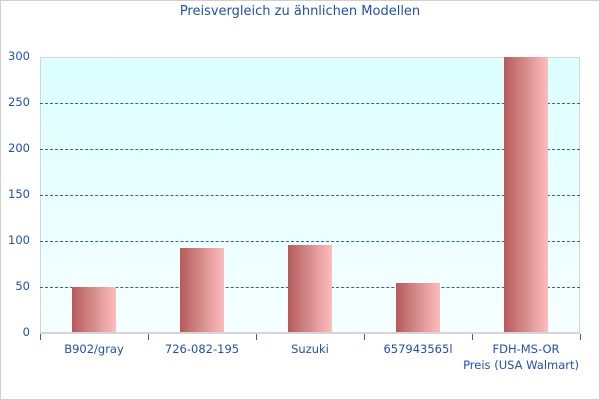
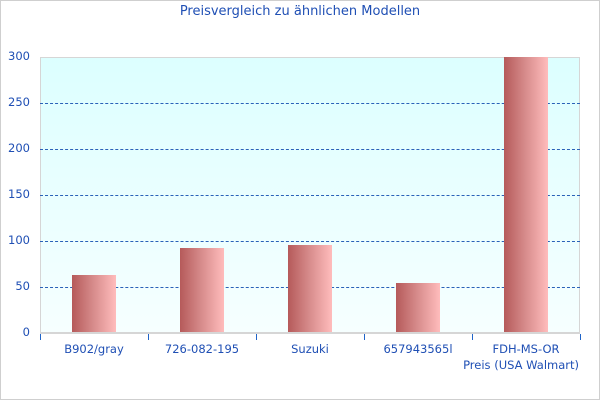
B902/gray: 50 -> 60
